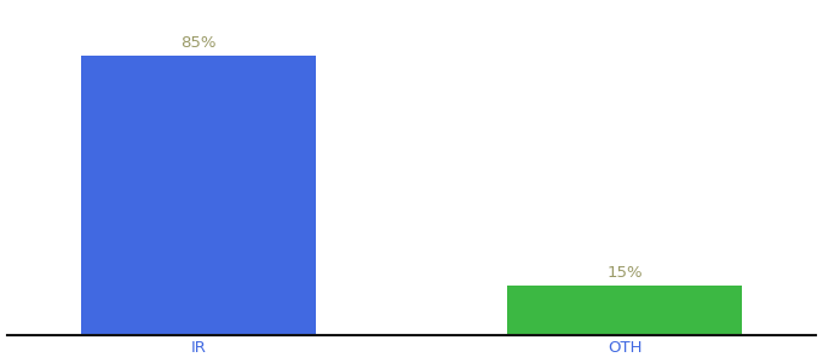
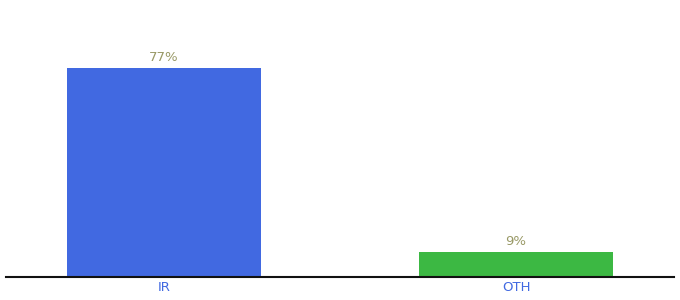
IR: 85% -> 77%
OTH: 15% -> 9%
